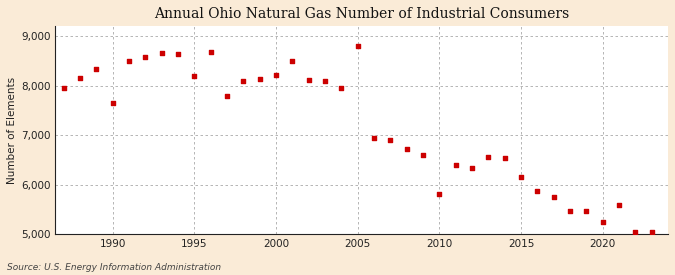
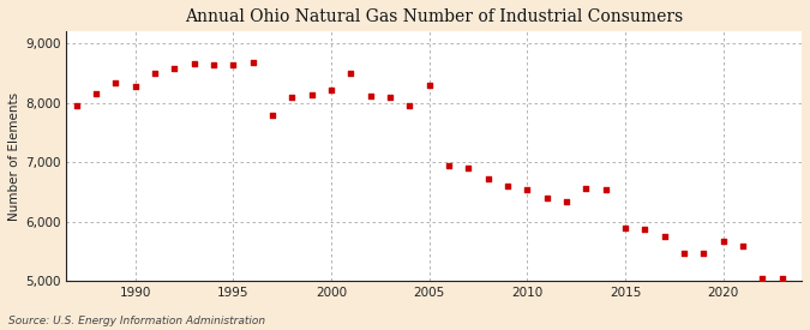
1990: 7,650 -> 8,280
1995: 8,200 -> 8,640
2005: 8,800 -> 8,290
2010: 5,800 -> 6,540
2015: 6,150 -> 5,880
2020: 5,250 -> 5,670
